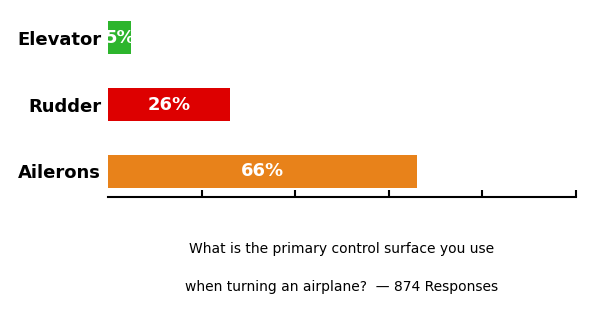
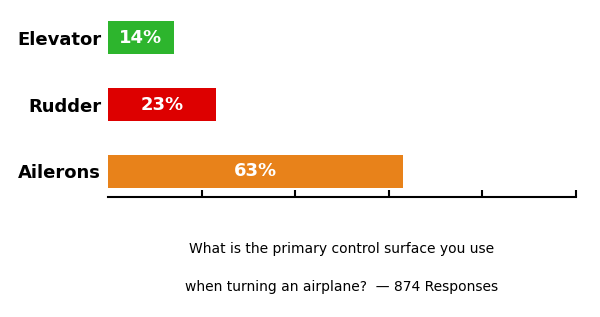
Elevator: 5% -> 14%
Rudder: 26% -> 23%
Ailerons: 66% -> 63%
